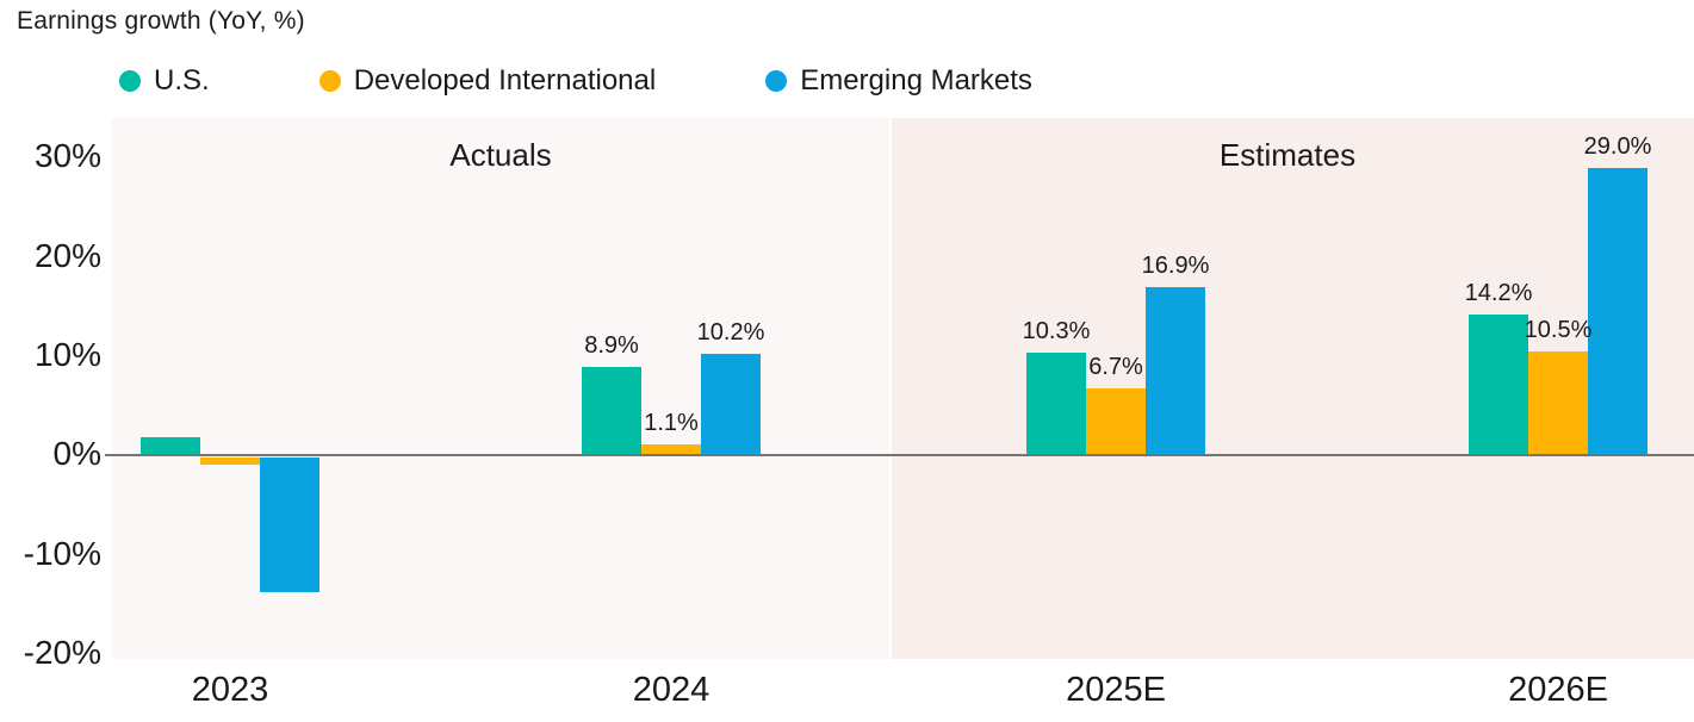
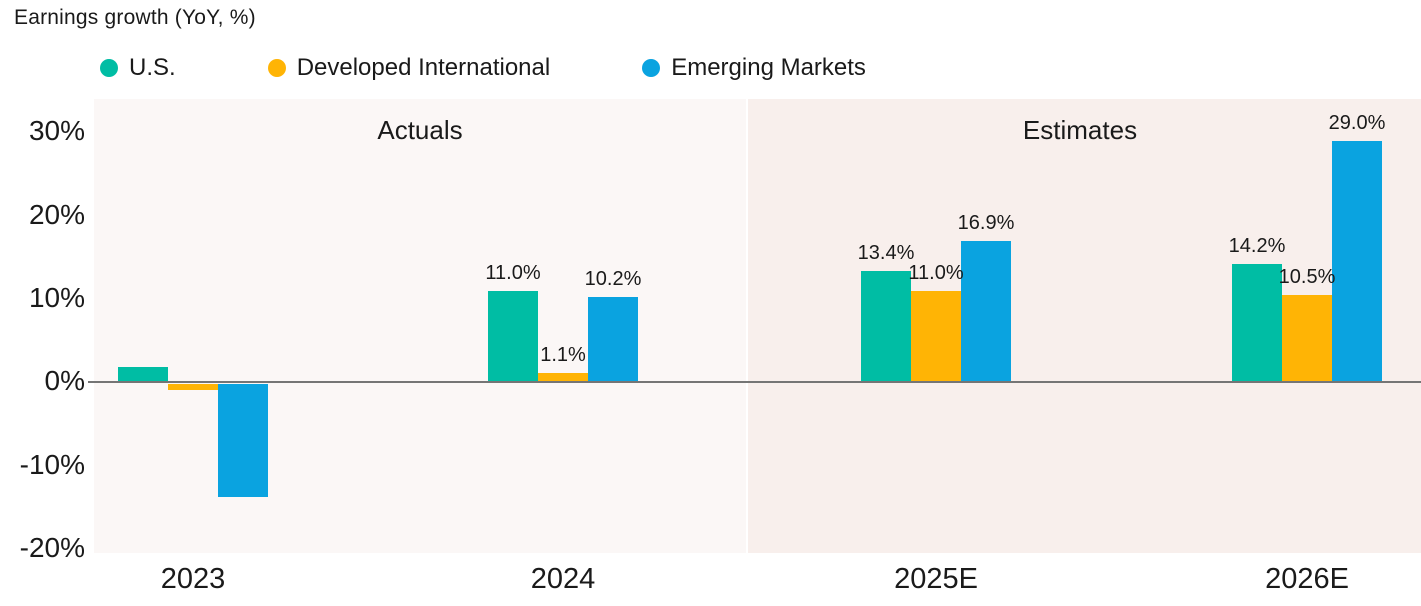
U.S./2024: 8.9% -> 11.0%
U.S./2025E: 10.3% -> 13.4%
Developed International/2025E: 6.7% -> 11.0%
